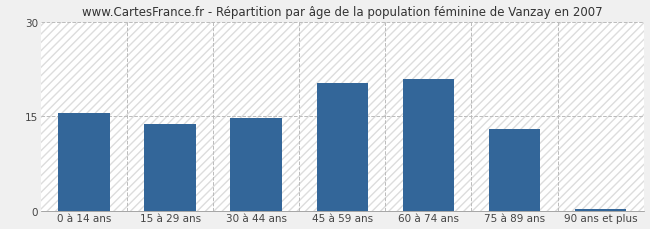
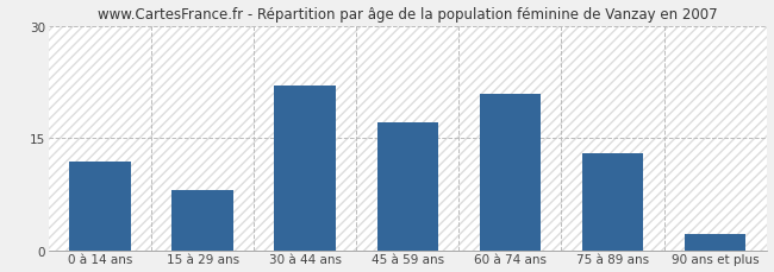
0 à 14 ans: 15.5 -> 11.8
15 à 29 ans: 13.8 -> 8.0
30 à 44 ans: 14.7 -> 22.0
45 à 59 ans: 20.2 -> 17.0
90 ans et plus: 0.3 -> 2.2
